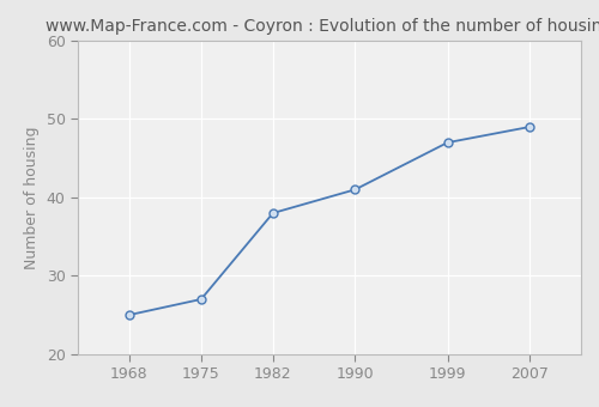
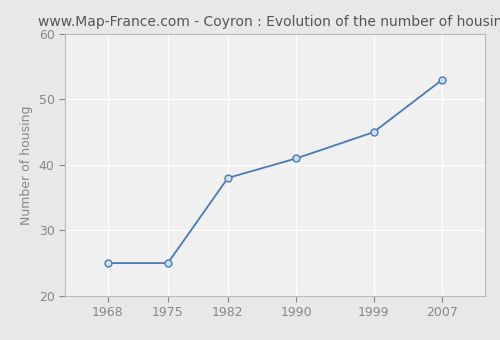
1975: 27 -> 25
1999: 47 -> 45
2007: 49 -> 53
